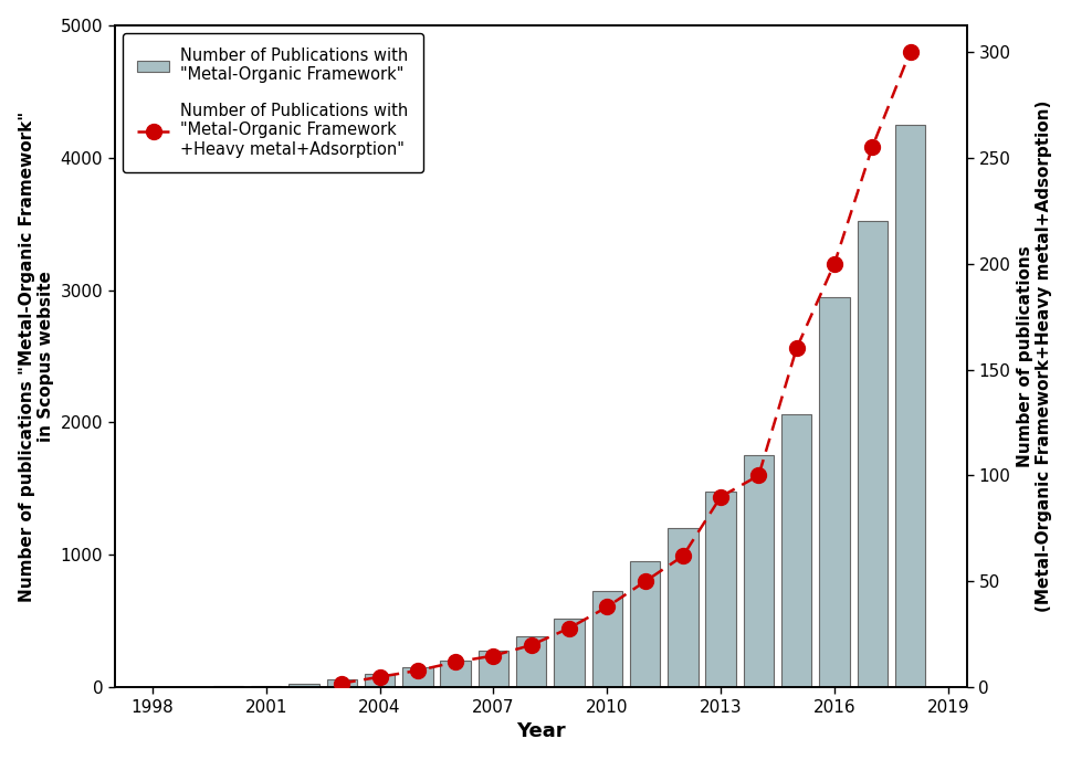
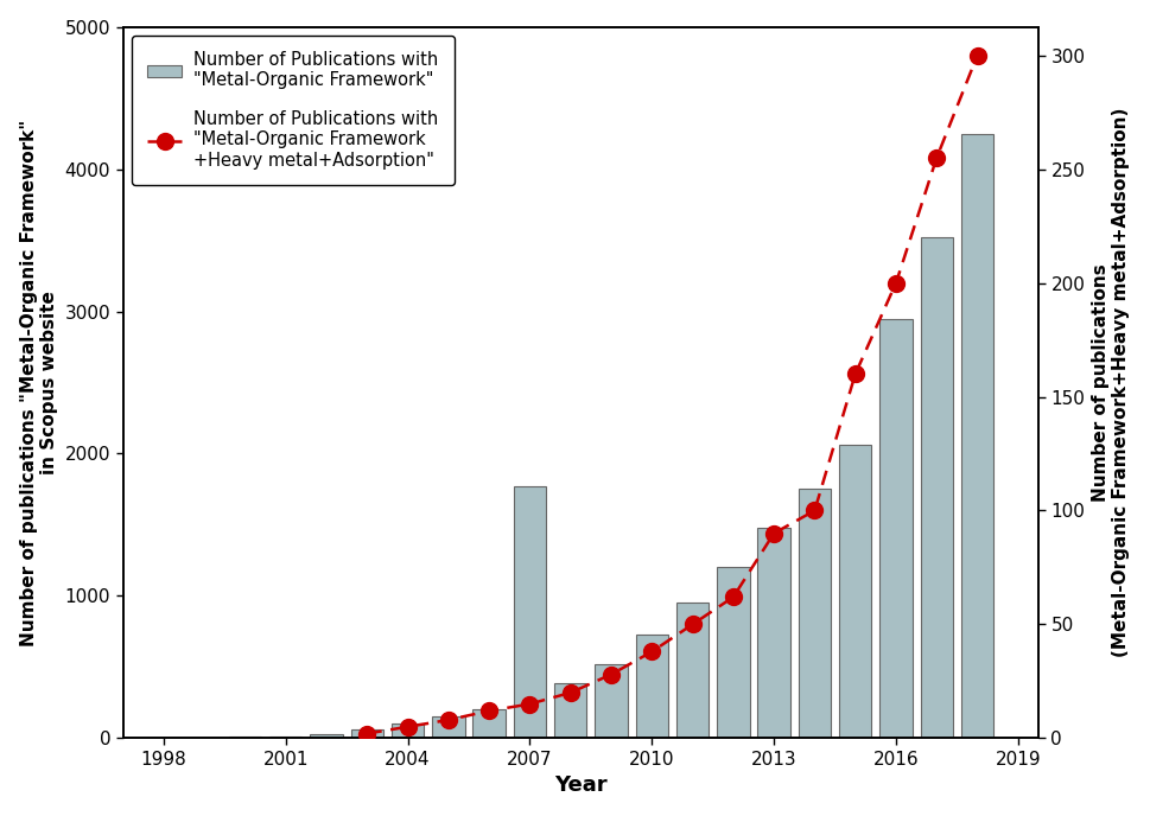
Number of Publications with "Metal-Organic Framework"/2007: 280 -> 1770
